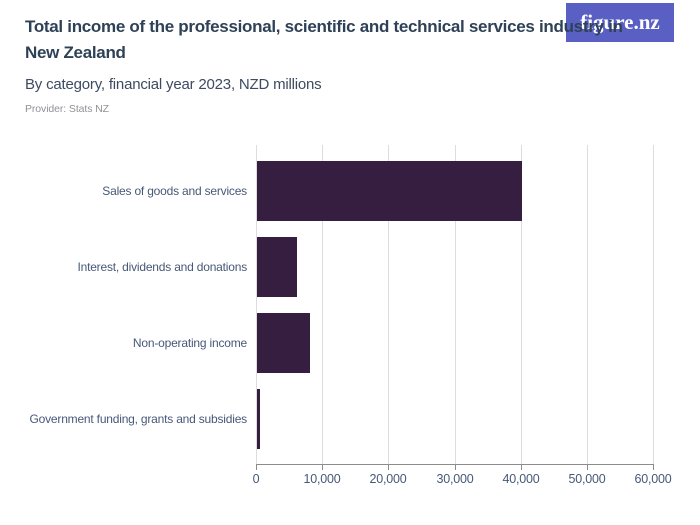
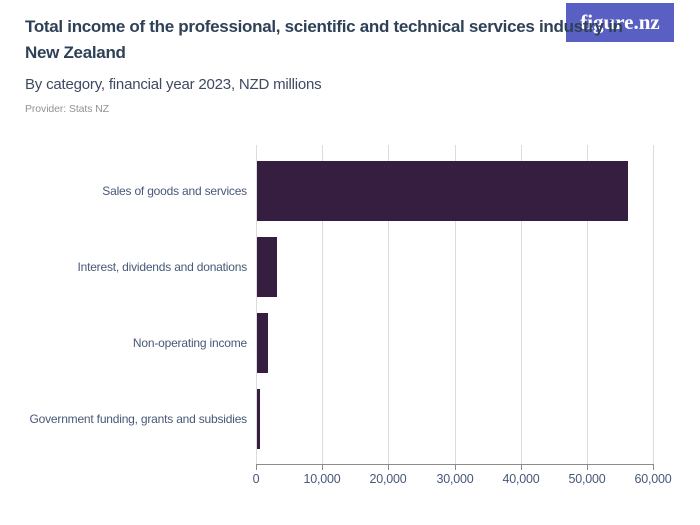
Sales of goods and services: 40000 -> 56000
Interest, dividends and donations: 6000 -> 3000
Non-operating income: 8000 -> 2000
